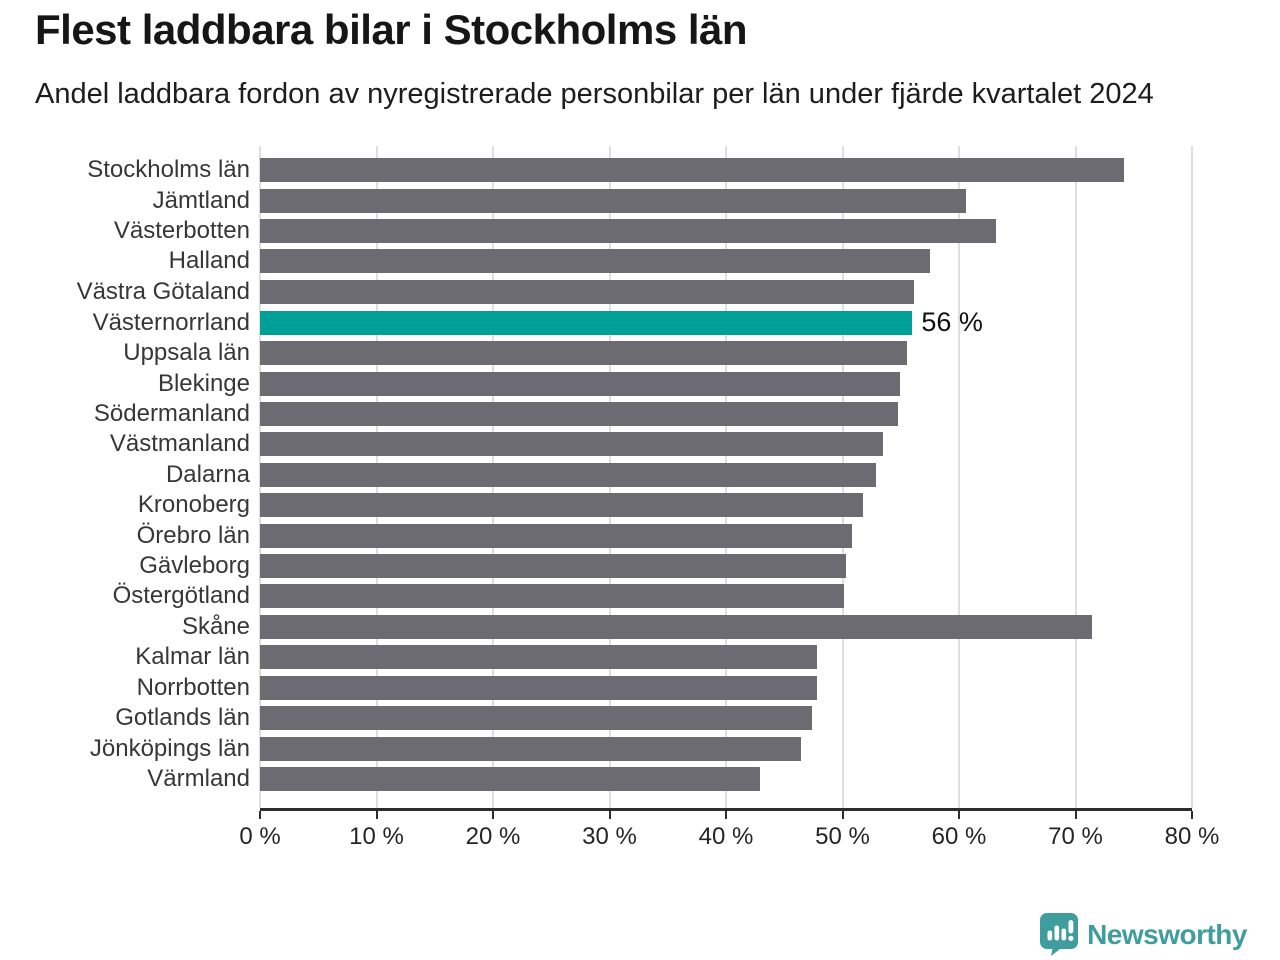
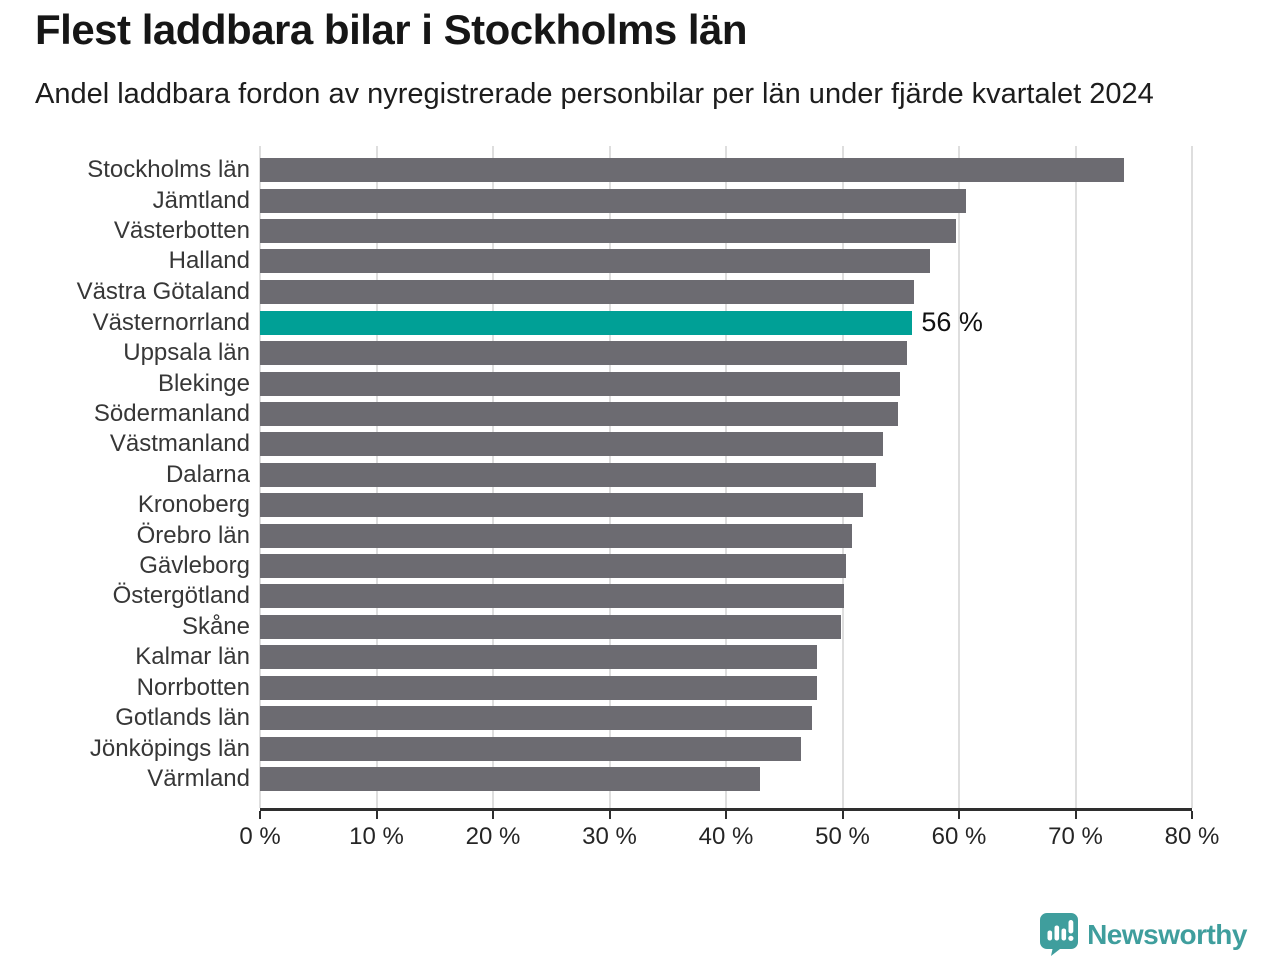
Västerbotten: 63.2% -> 59.7%
Skåne: 71.4% -> 49.9%
